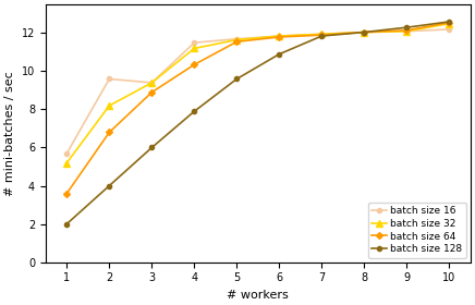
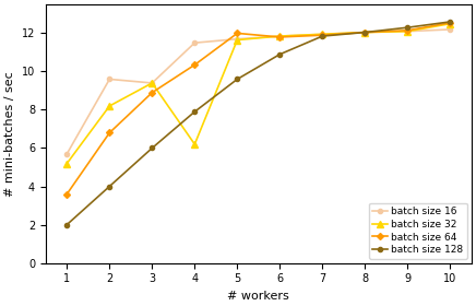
batch size 32/4: 11.2 -> 6.2
batch size 64/5: 11.6 -> 12.0
